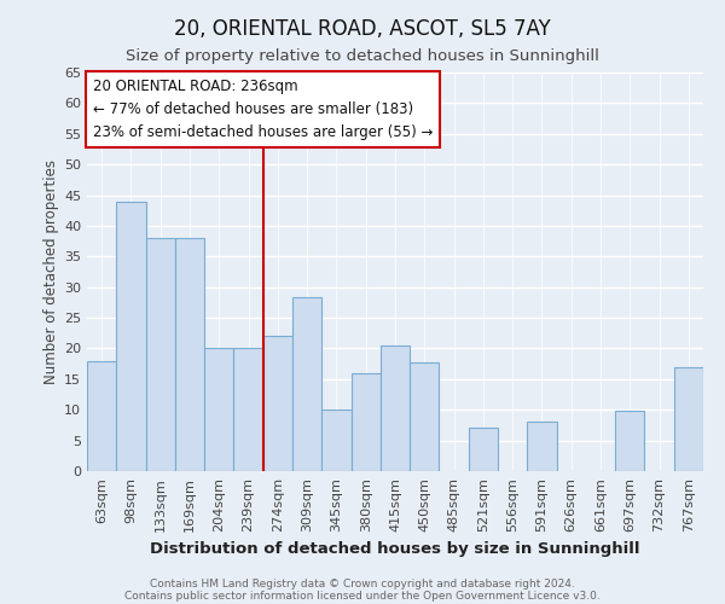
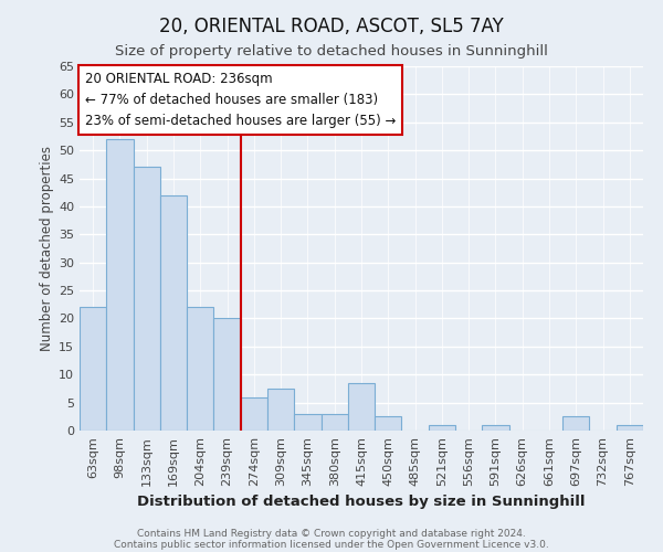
63sqm: 18.0 -> 22.0
98sqm: 44.0 -> 52.0
133sqm: 38.0 -> 47.0
169sqm: 38.0 -> 42.0
204sqm: 20.0 -> 22.0
274sqm: 22.0 -> 6.0
309sqm: 28.4 -> 7.5
345sqm: 10.0 -> 3.0
380sqm: 16.0 -> 3.0
415sqm: 20.4 -> 8.5
450sqm: 17.8 -> 2.5
521sqm: 7.0 -> 1.0
591sqm: 8.0 -> 1.0
697sqm: 9.8 -> 2.5
767sqm: 17.0 -> 1.0
